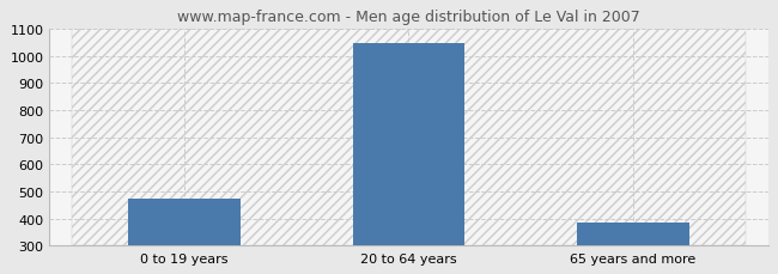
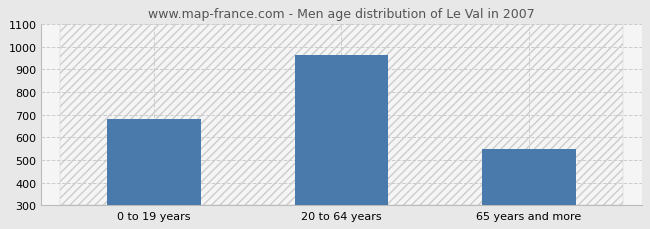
0 to 19 years: 475 -> 680
20 to 64 years: 1050 -> 965
65 years and more: 385 -> 550
